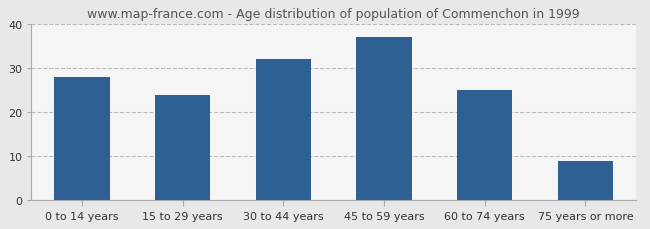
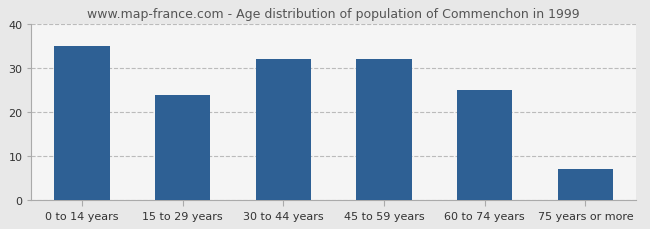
0 to 14 years: 28 -> 35
45 to 59 years: 37 -> 32
75 years or more: 9 -> 7
